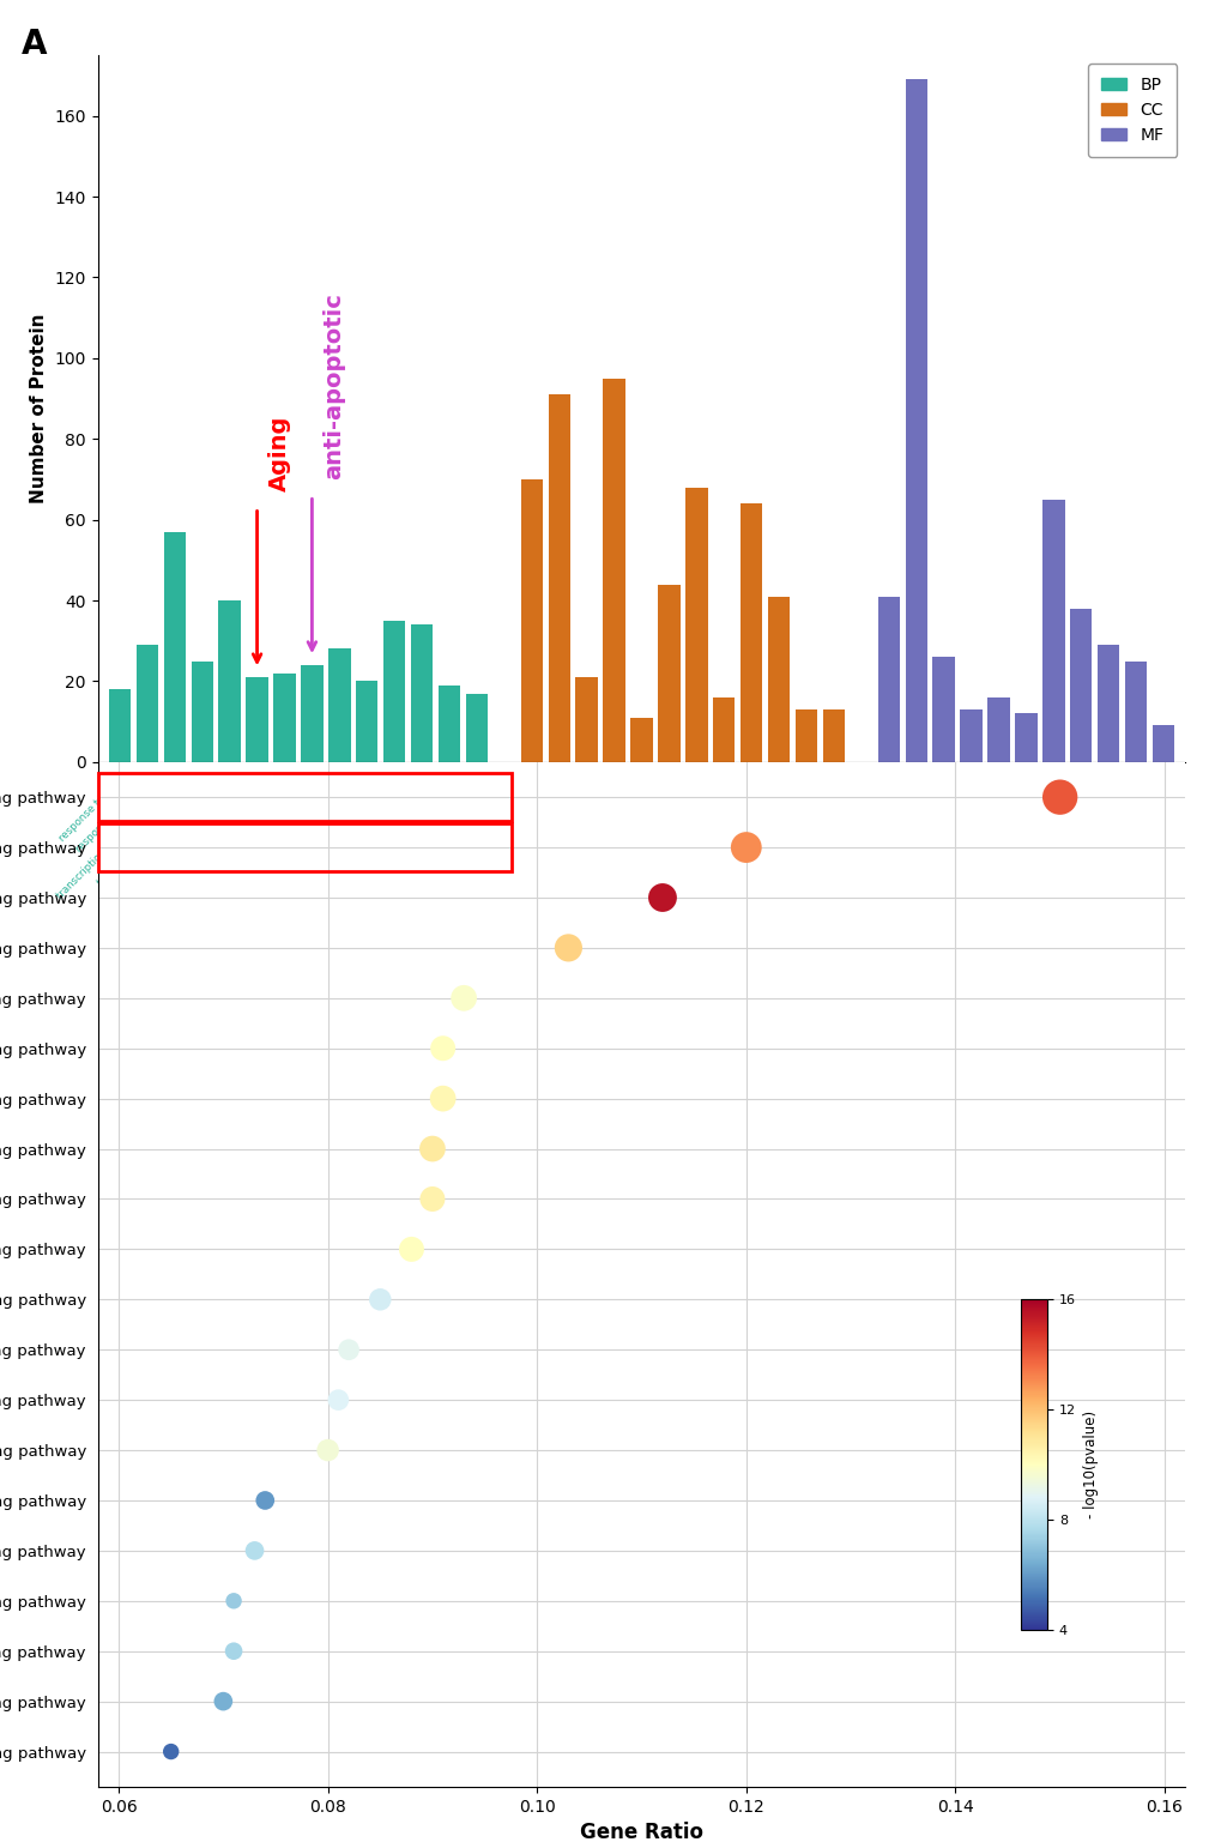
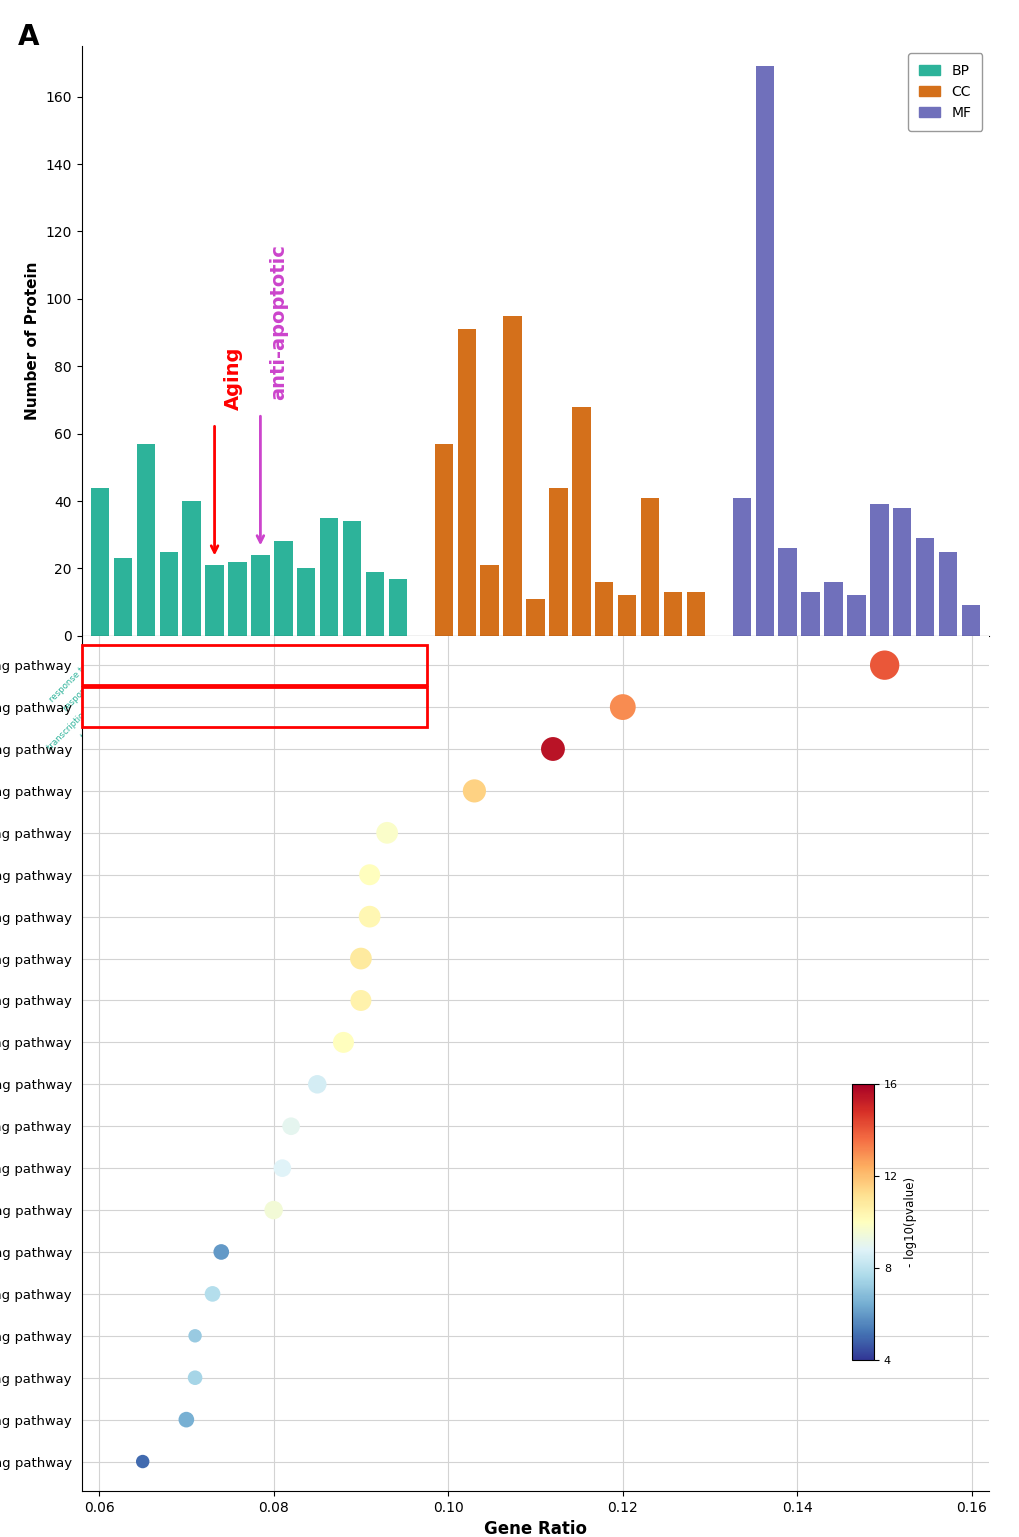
BP/response to drug: 18 -> 44
BP/response to ethanol: 29 -> 23
CC/extracellular space: 70 -> 57
CC/receptor complex: 64 -> 12
MF/protein heterodimerization activity: 65 -> 39
